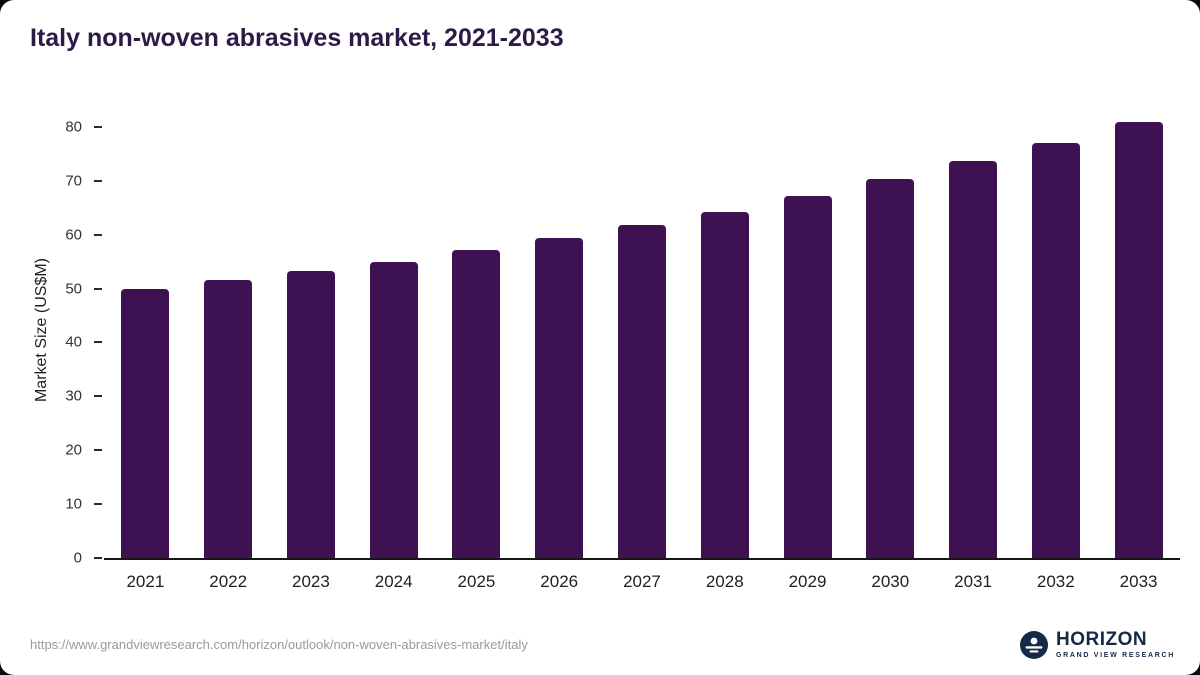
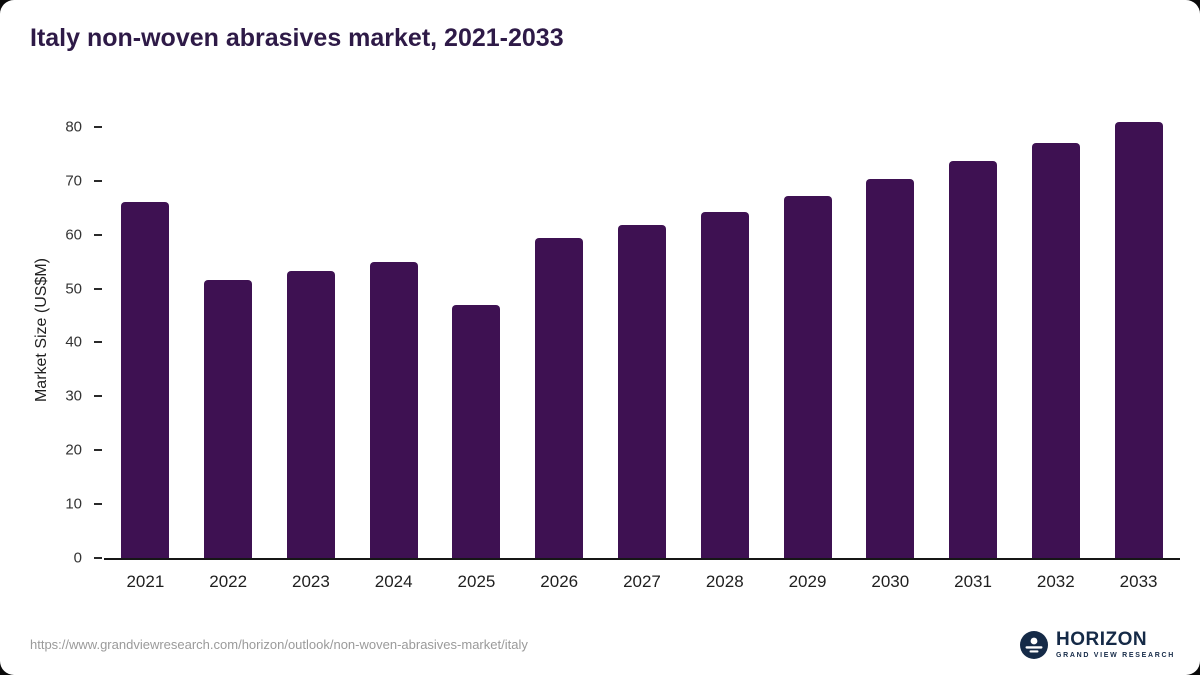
2021: 50 -> 66
2025: 57 -> 47
